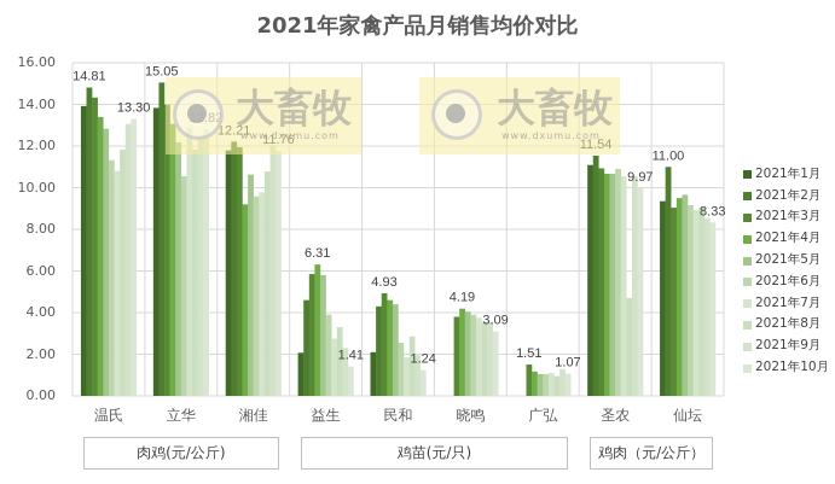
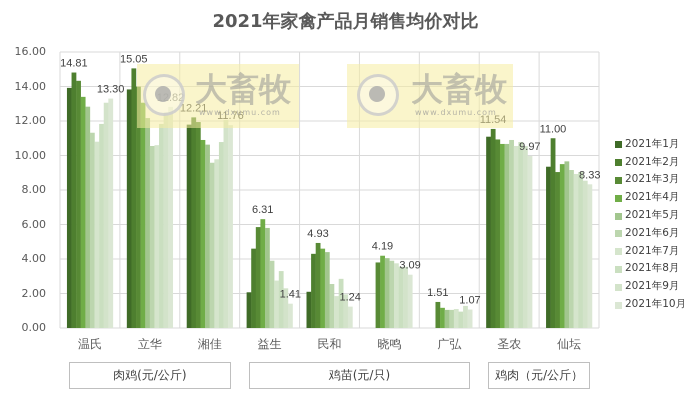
2021年7月/立华: 12.9 -> 10.6
2021年4月/湘佳: 9.2 -> 10.9
2021年8月/圣农: 4.7 -> 10.8
